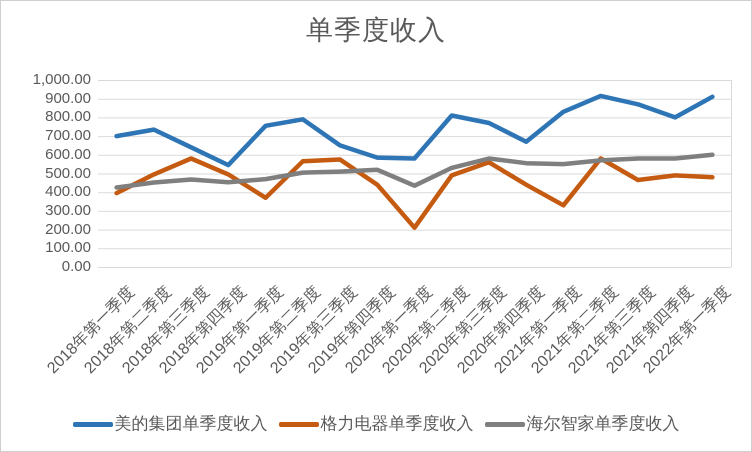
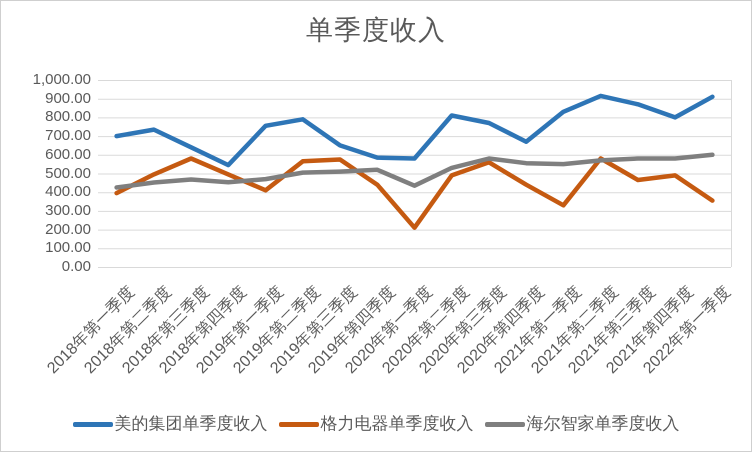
格力电器单季度收入/2019年第一季度: 370 -> 410
格力电器单季度收入/2022年第一季度: 480 -> 360
